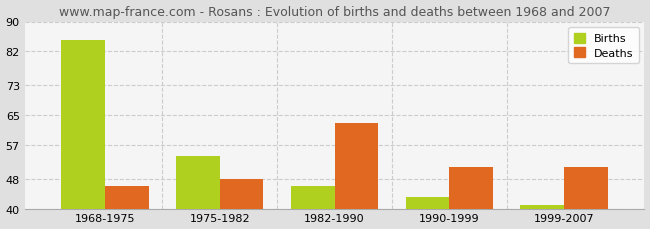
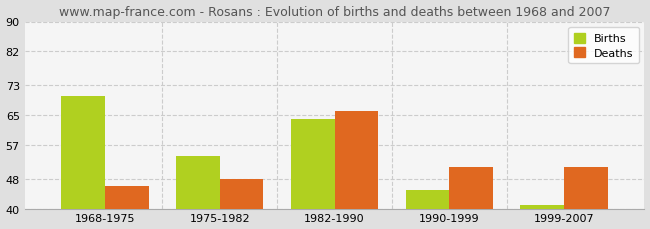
Births/1968-1975: 85 -> 70
Births/1982-1990: 46 -> 64
Deaths/1982-1990: 63 -> 66
Births/1990-1999: 43 -> 45
